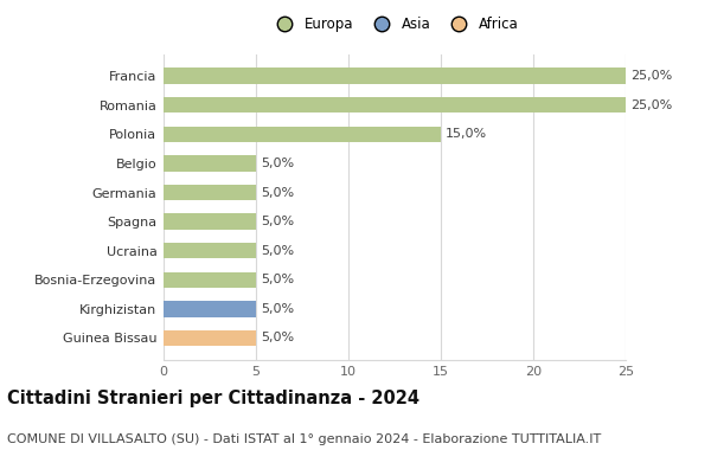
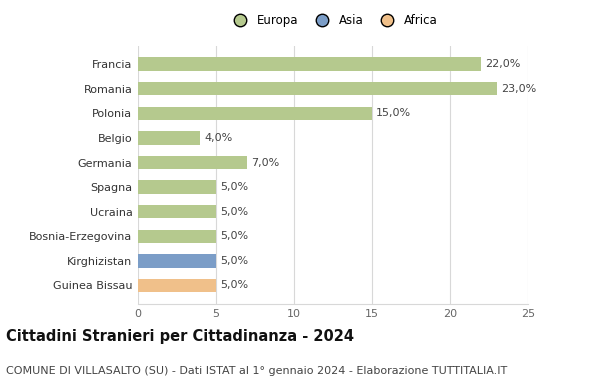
Francia: 25,0% -> 22,0%
Romania: 25,0% -> 23,0%
Belgio: 5,0% -> 4,0%
Germania: 5,0% -> 7,0%
